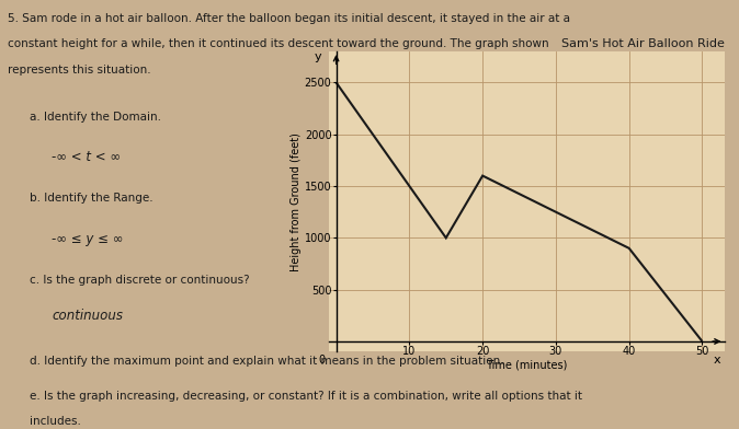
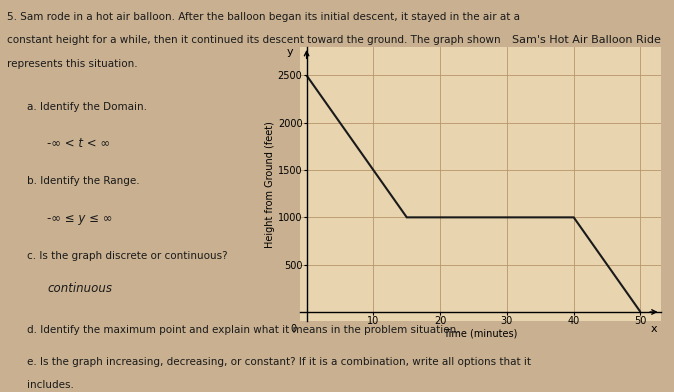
20: 1600 -> 1000
40: 900 -> 1000
